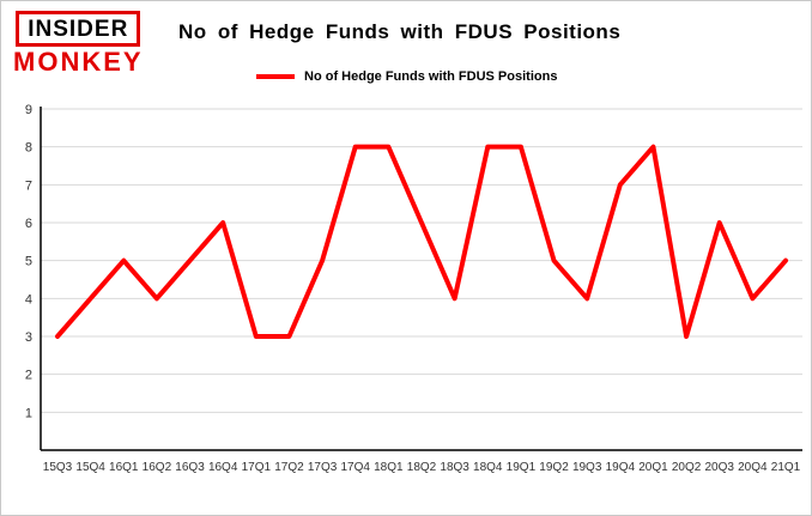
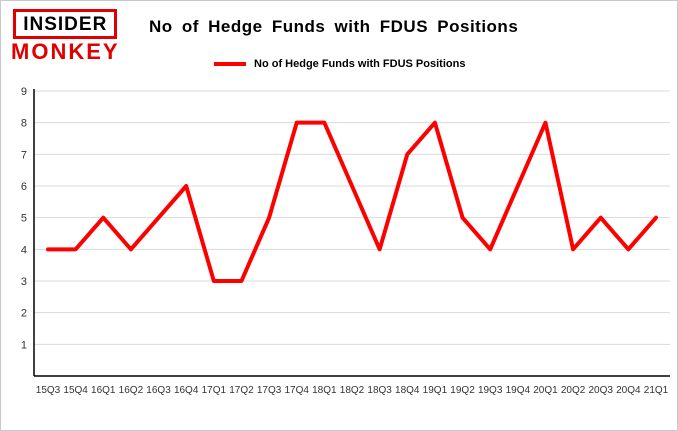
15Q3: 3 -> 4
18Q4: 8 -> 7
19Q4: 7 -> 6
20Q2: 3 -> 4
20Q3: 6 -> 5
